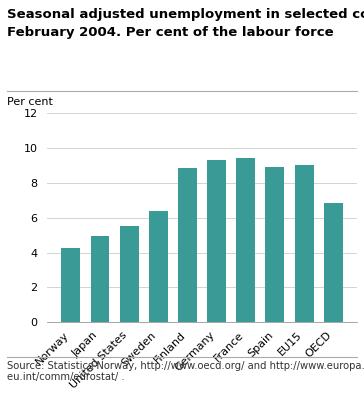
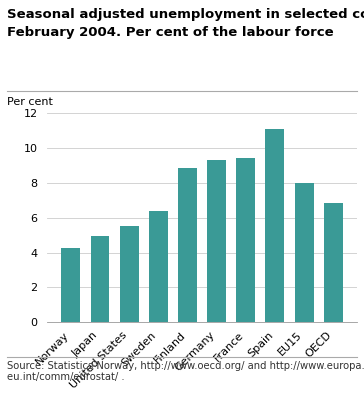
Spain: 8.9 -> 11.1
EU15: 9.0 -> 8.0
